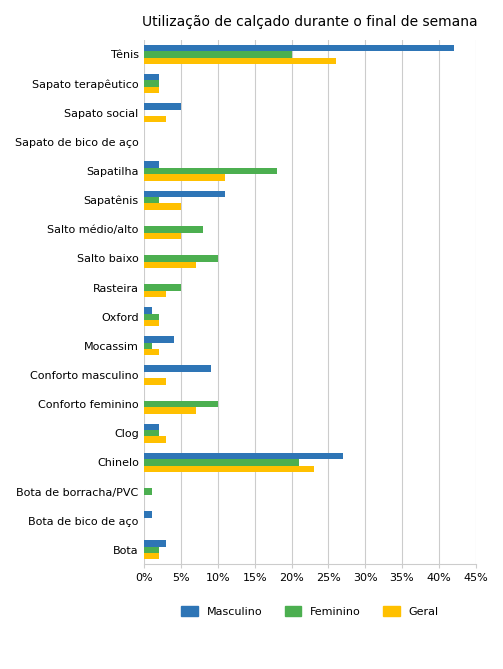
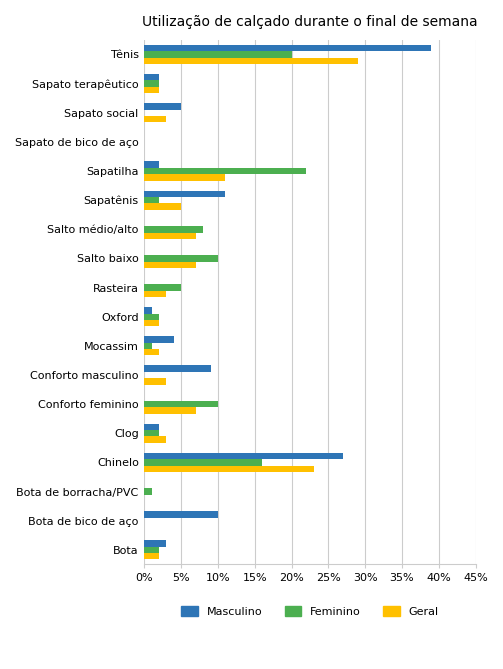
Masculino/Tênis: 42% -> 39%
Geral/Tênis: 26% -> 29%
Feminino/Sapatilha: 18% -> 22%
Geral/Salto médio/alto: 5% -> 7%
Feminino/Chinelo: 21% -> 16%
Masculino/Bota de bico de aço: 1% -> 10%
